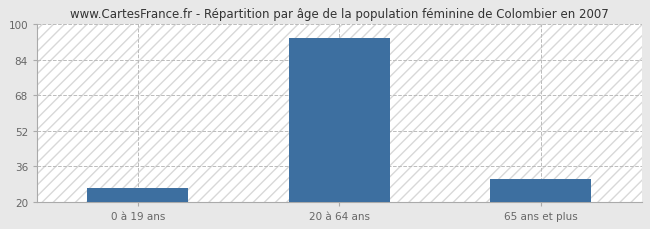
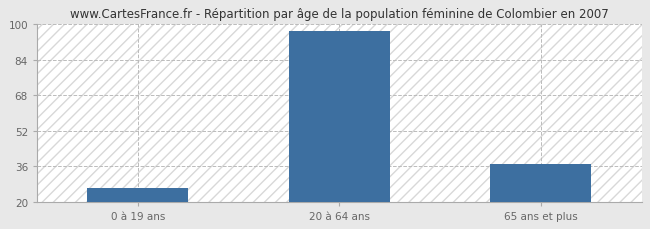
20 à 64 ans: 94 -> 97
65 ans et plus: 30 -> 37
